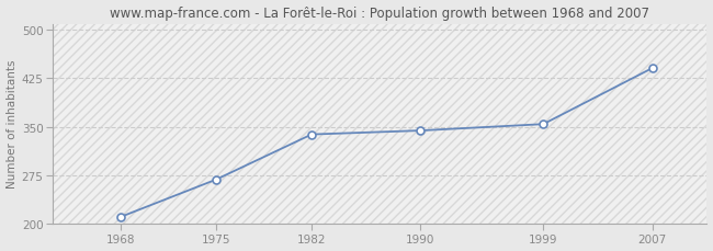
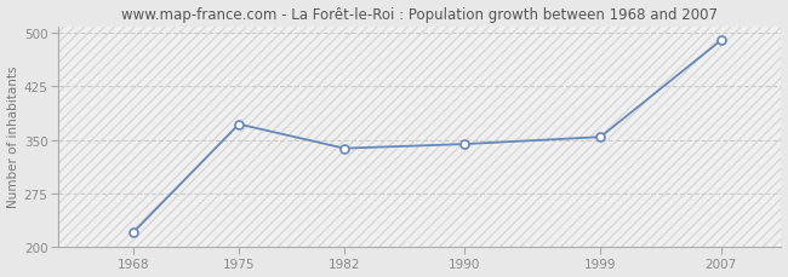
1968: 210 -> 220
1975: 268 -> 372
2007: 441 -> 490
